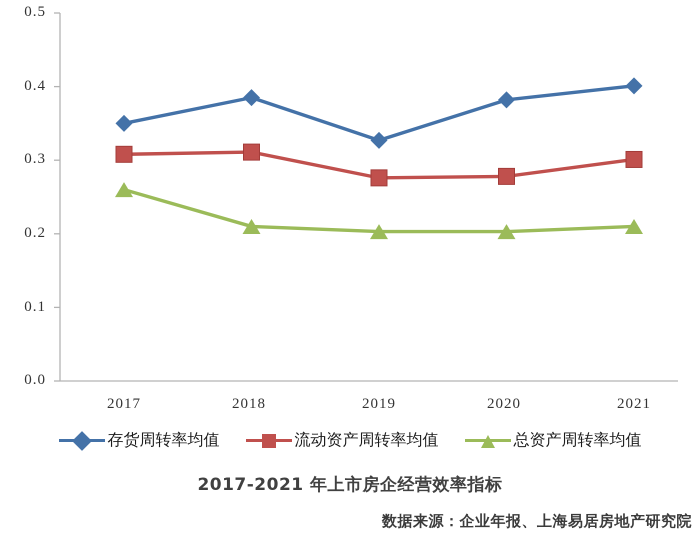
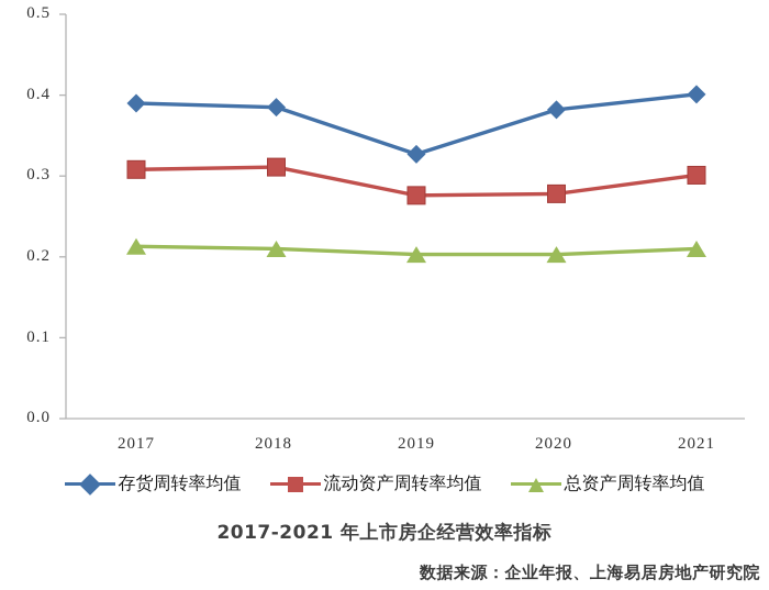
存货周转率均值/2017: 0.35 -> 0.39
总资产周转率均值/2017: 0.26 -> 0.21
